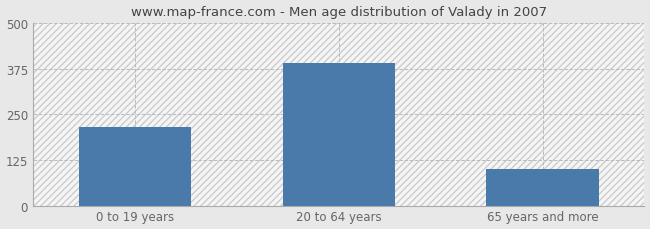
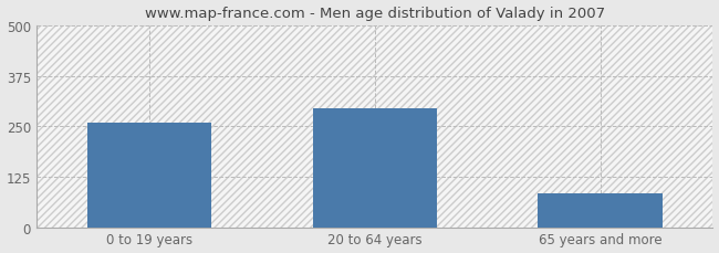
0 to 19 years: 215 -> 260
20 to 64 years: 390 -> 295
65 years and more: 100 -> 85
